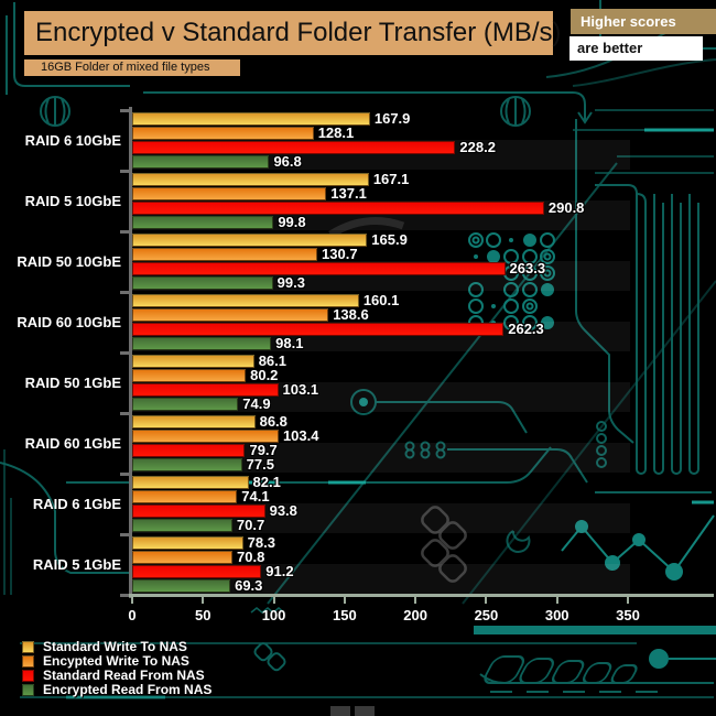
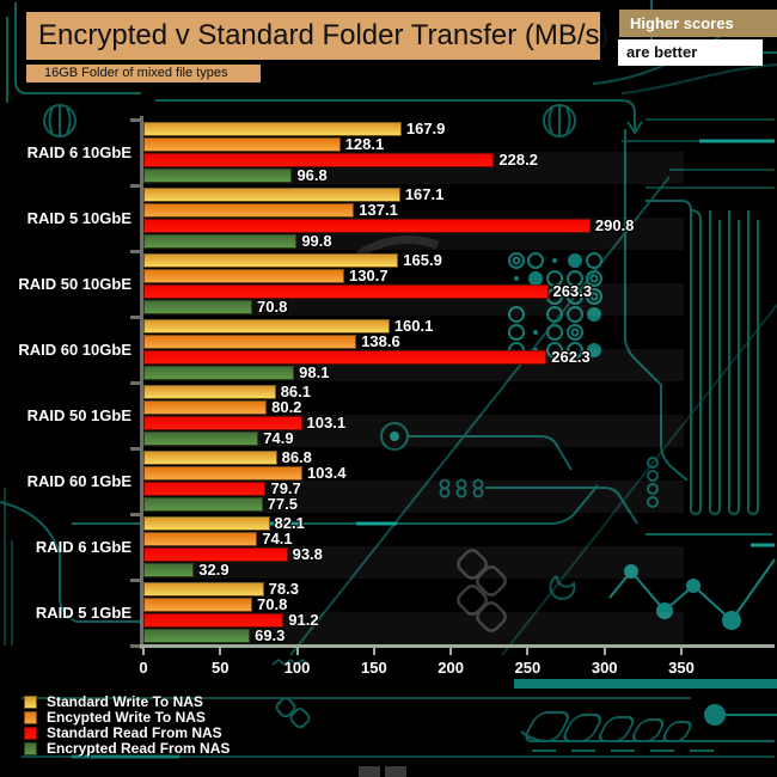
Encrypted Read From NAS/RAID 50 10GbE: 99.3 -> 70.8
Encrypted Read From NAS/RAID 6 1GbE: 70.7 -> 32.9
